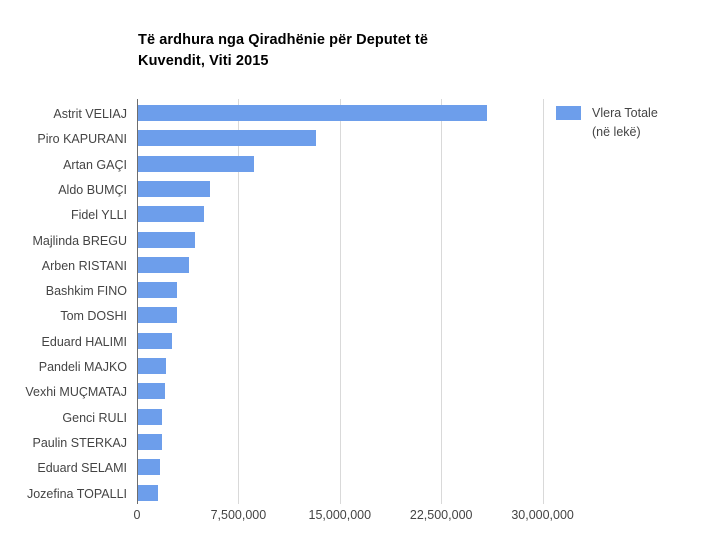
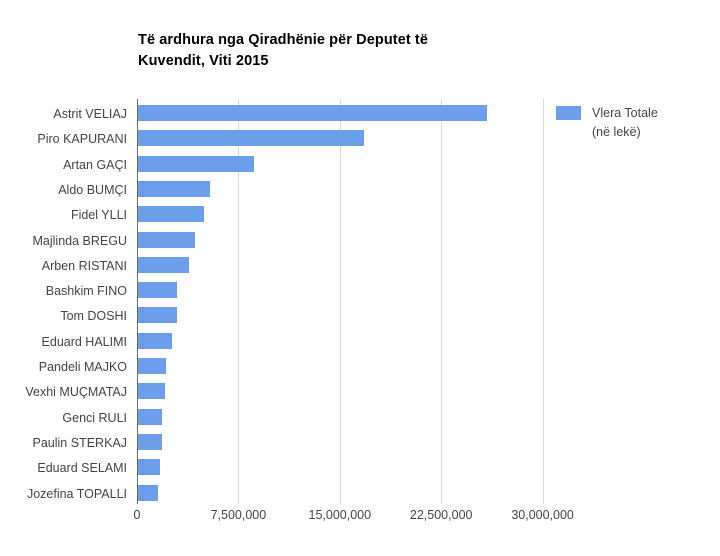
Piro KAPURANI: 13200000 -> 16700000
